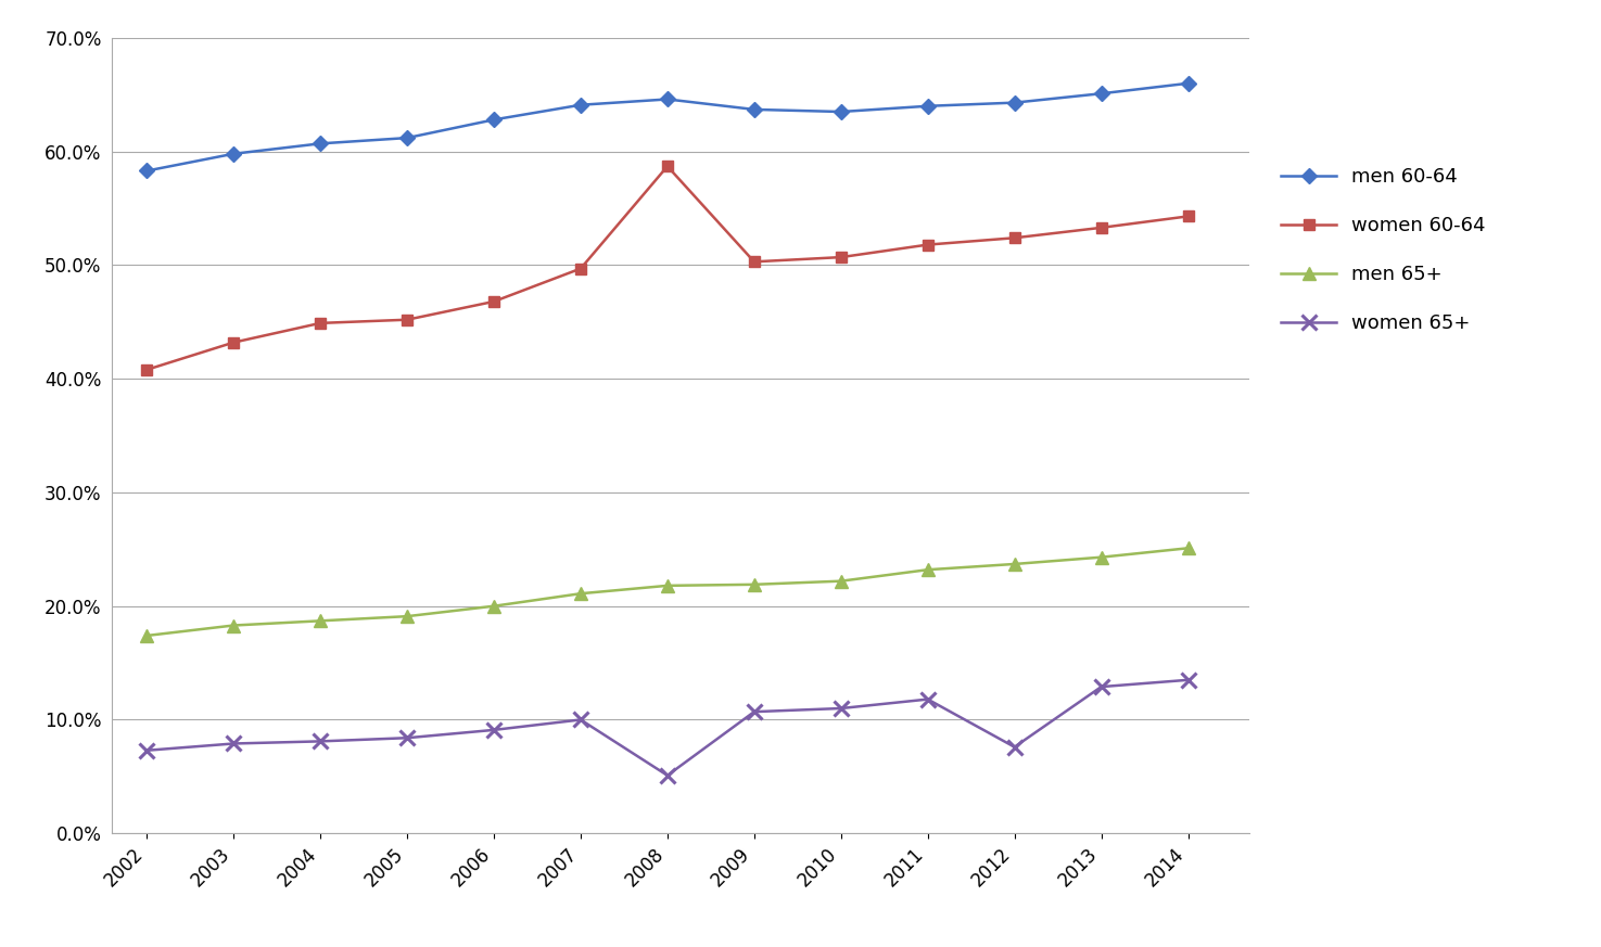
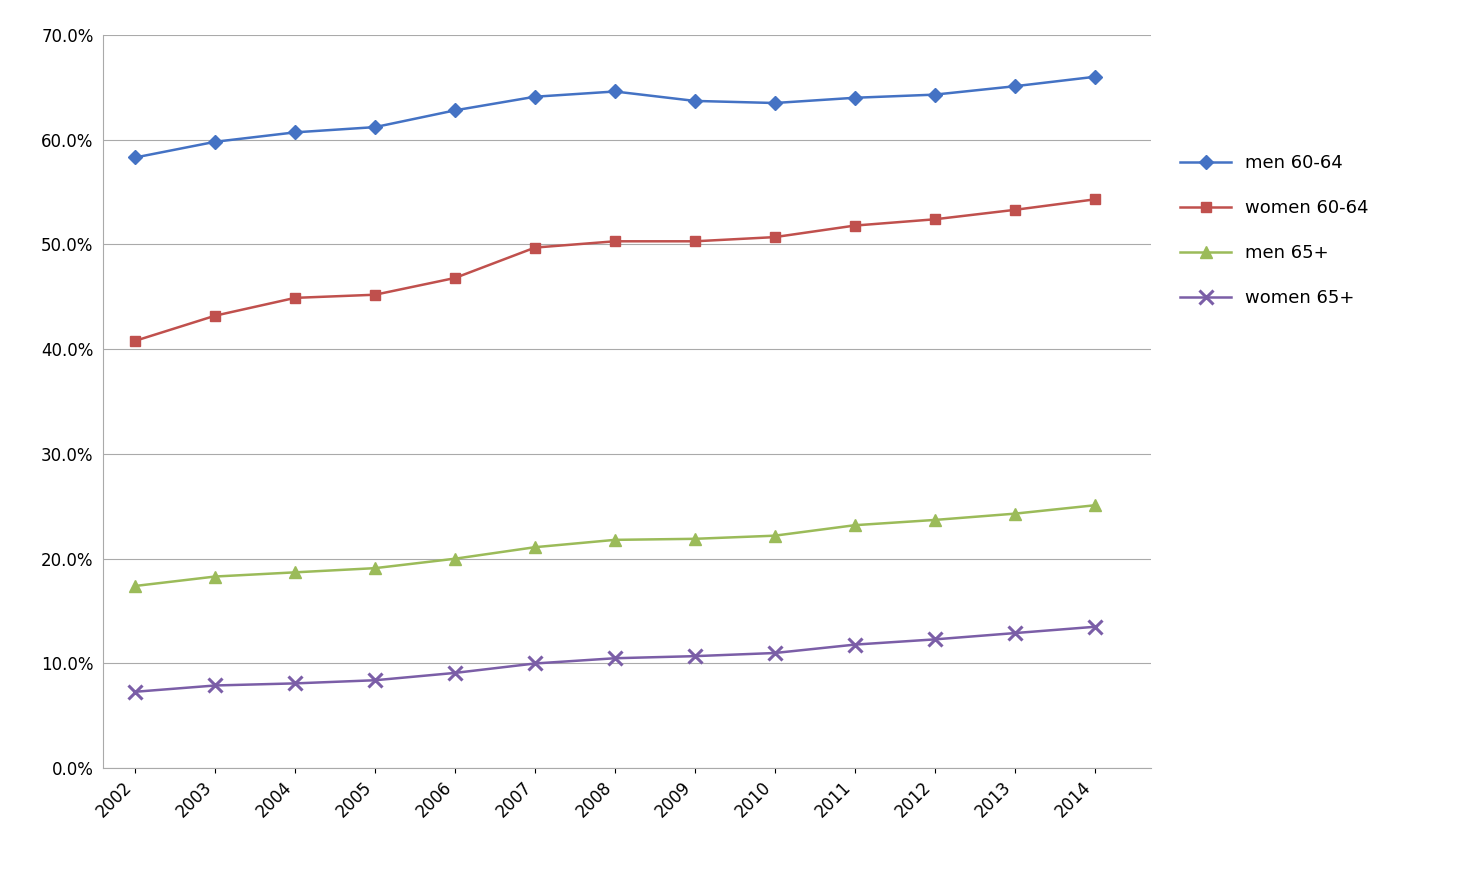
women 60-64/2008: 58.7% -> 50.3%
women 65+/2008: 5.1% -> 10.5%
women 65+/2012: 7.6% -> 12.3%
